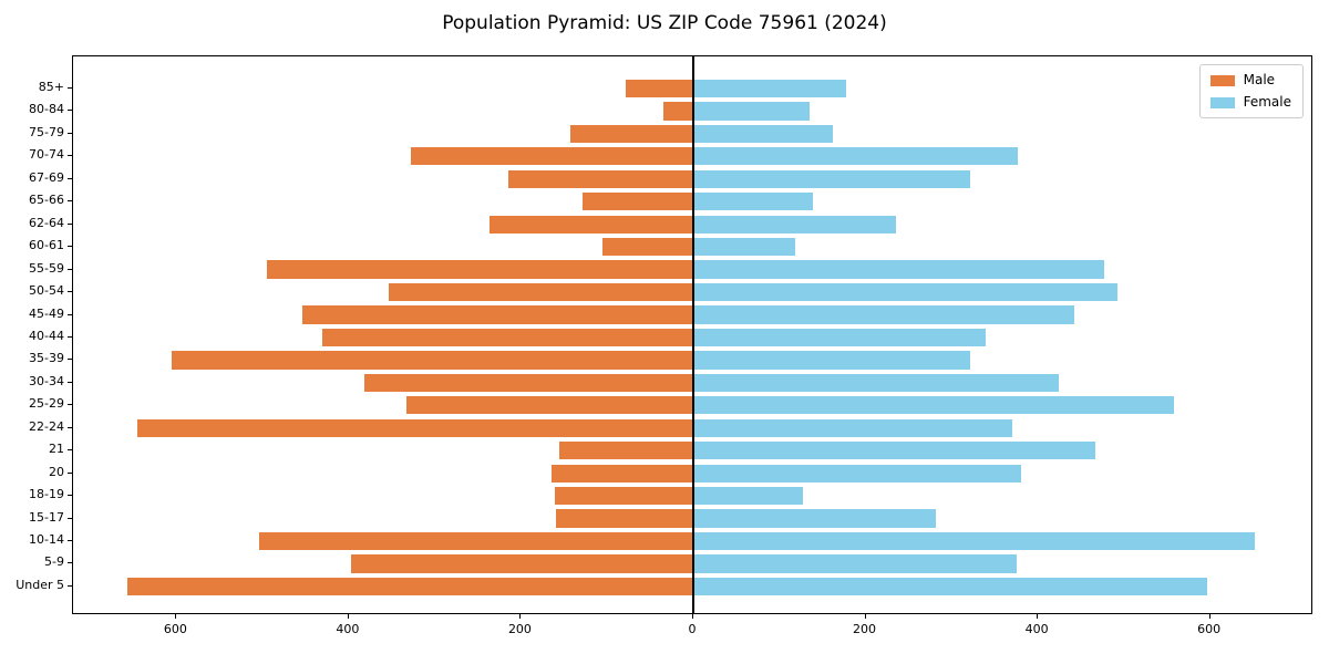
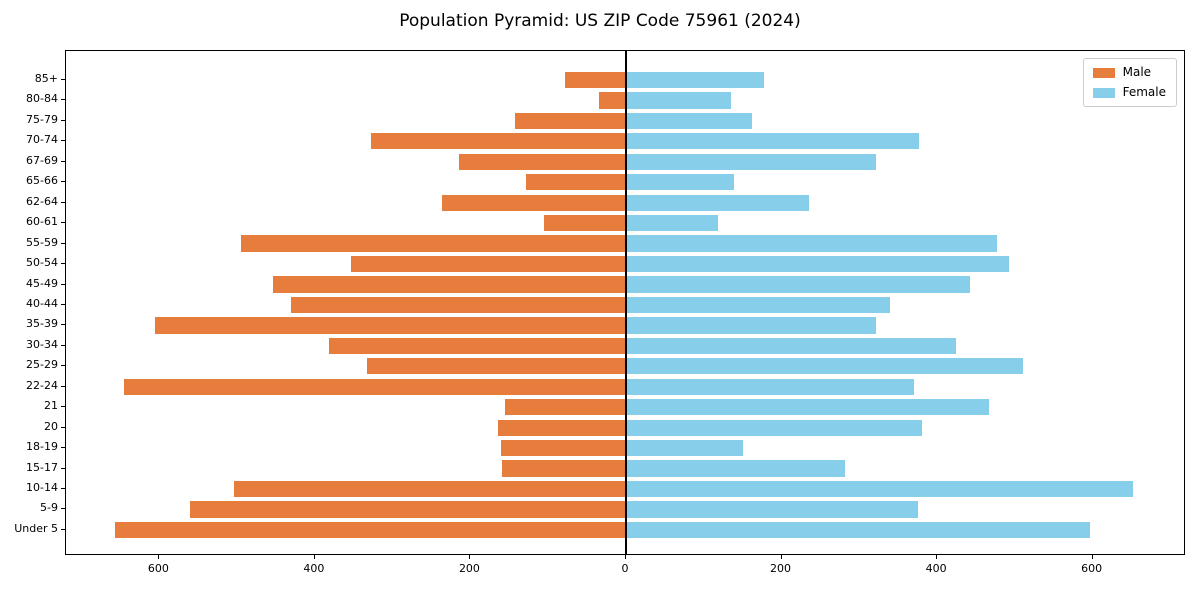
Female/25-29: 560 -> 510
Female/18-19: 130 -> 150
Male/5-9: 400 -> 560
